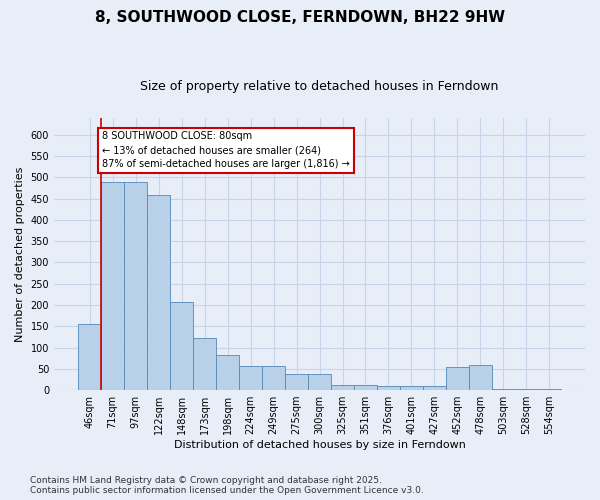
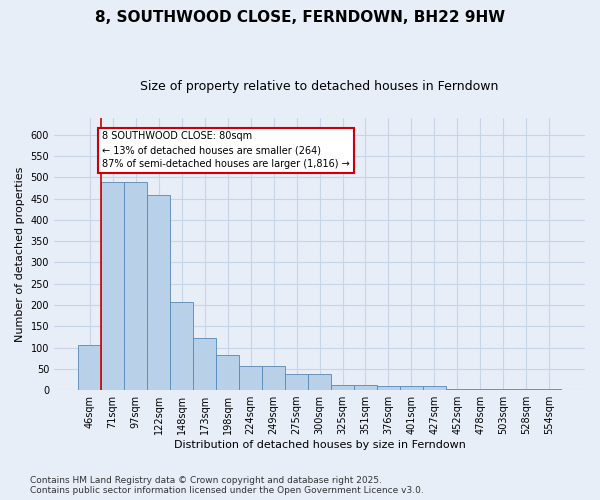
46sqm: 155 -> 105
452sqm: 55 -> 3
478sqm: 60 -> 3
